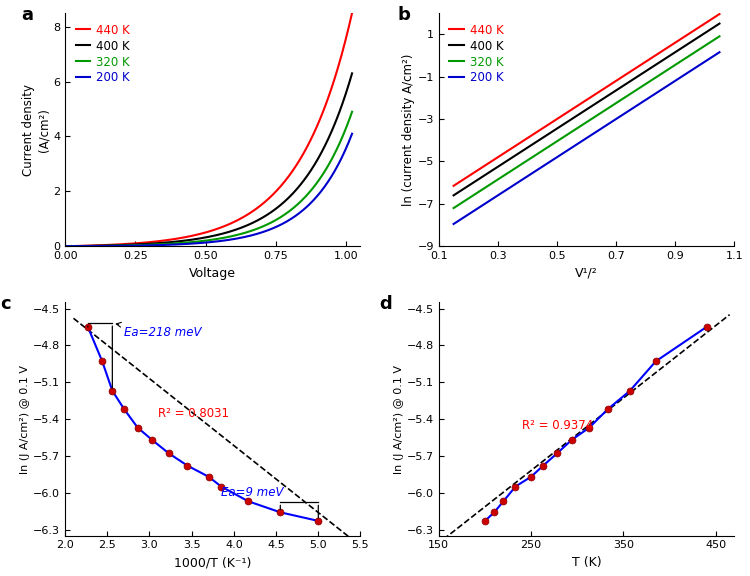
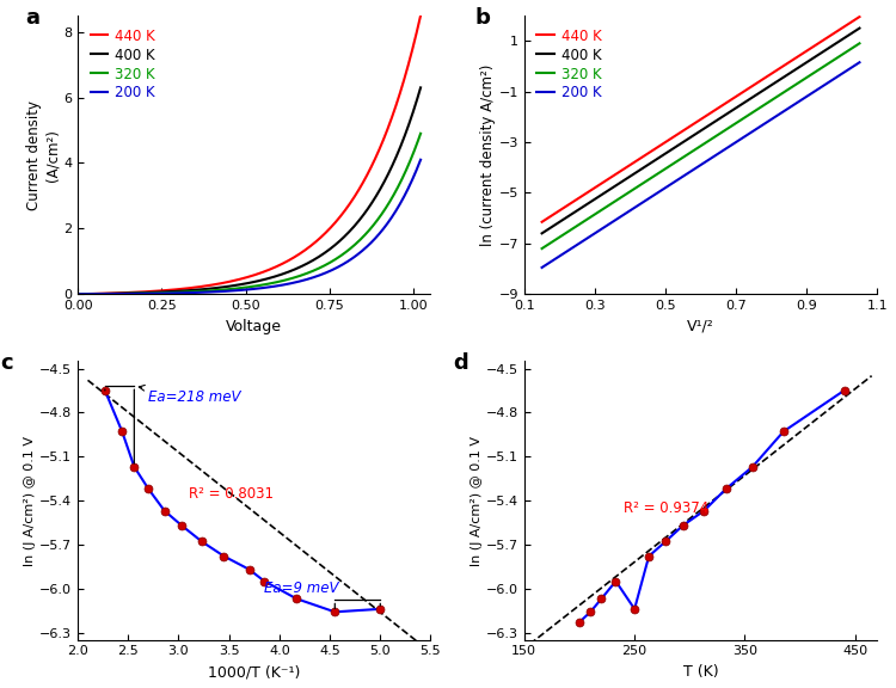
5.0: -6.23 -> -6.14
250: -5.87 -> -6.14
